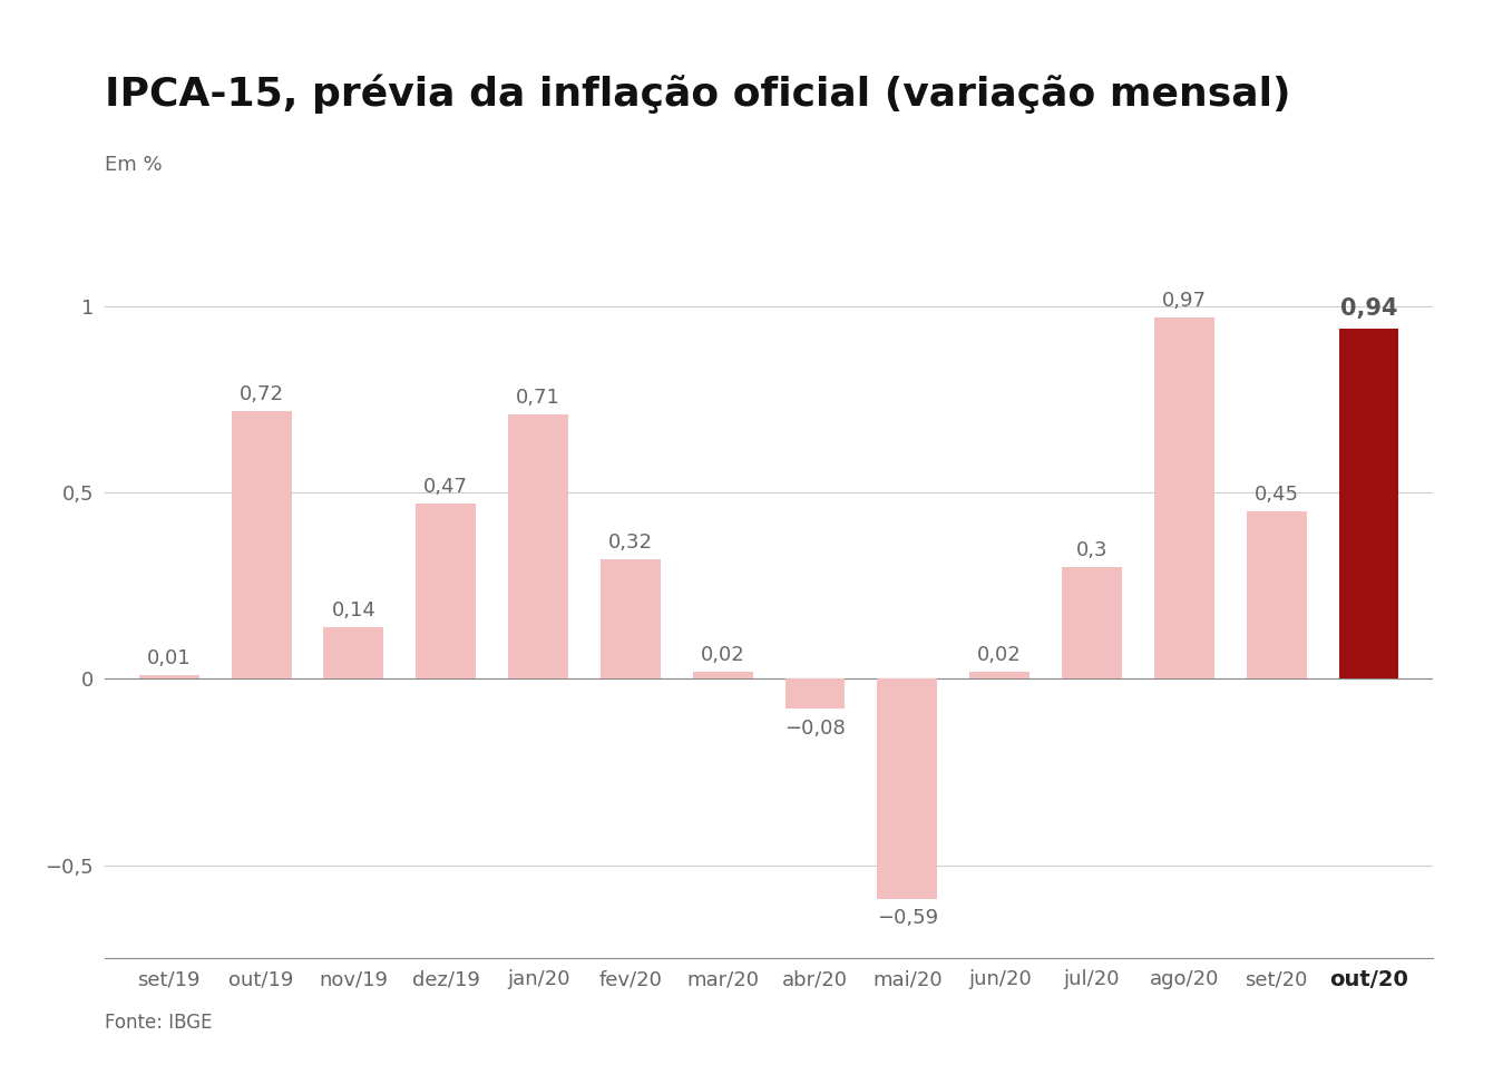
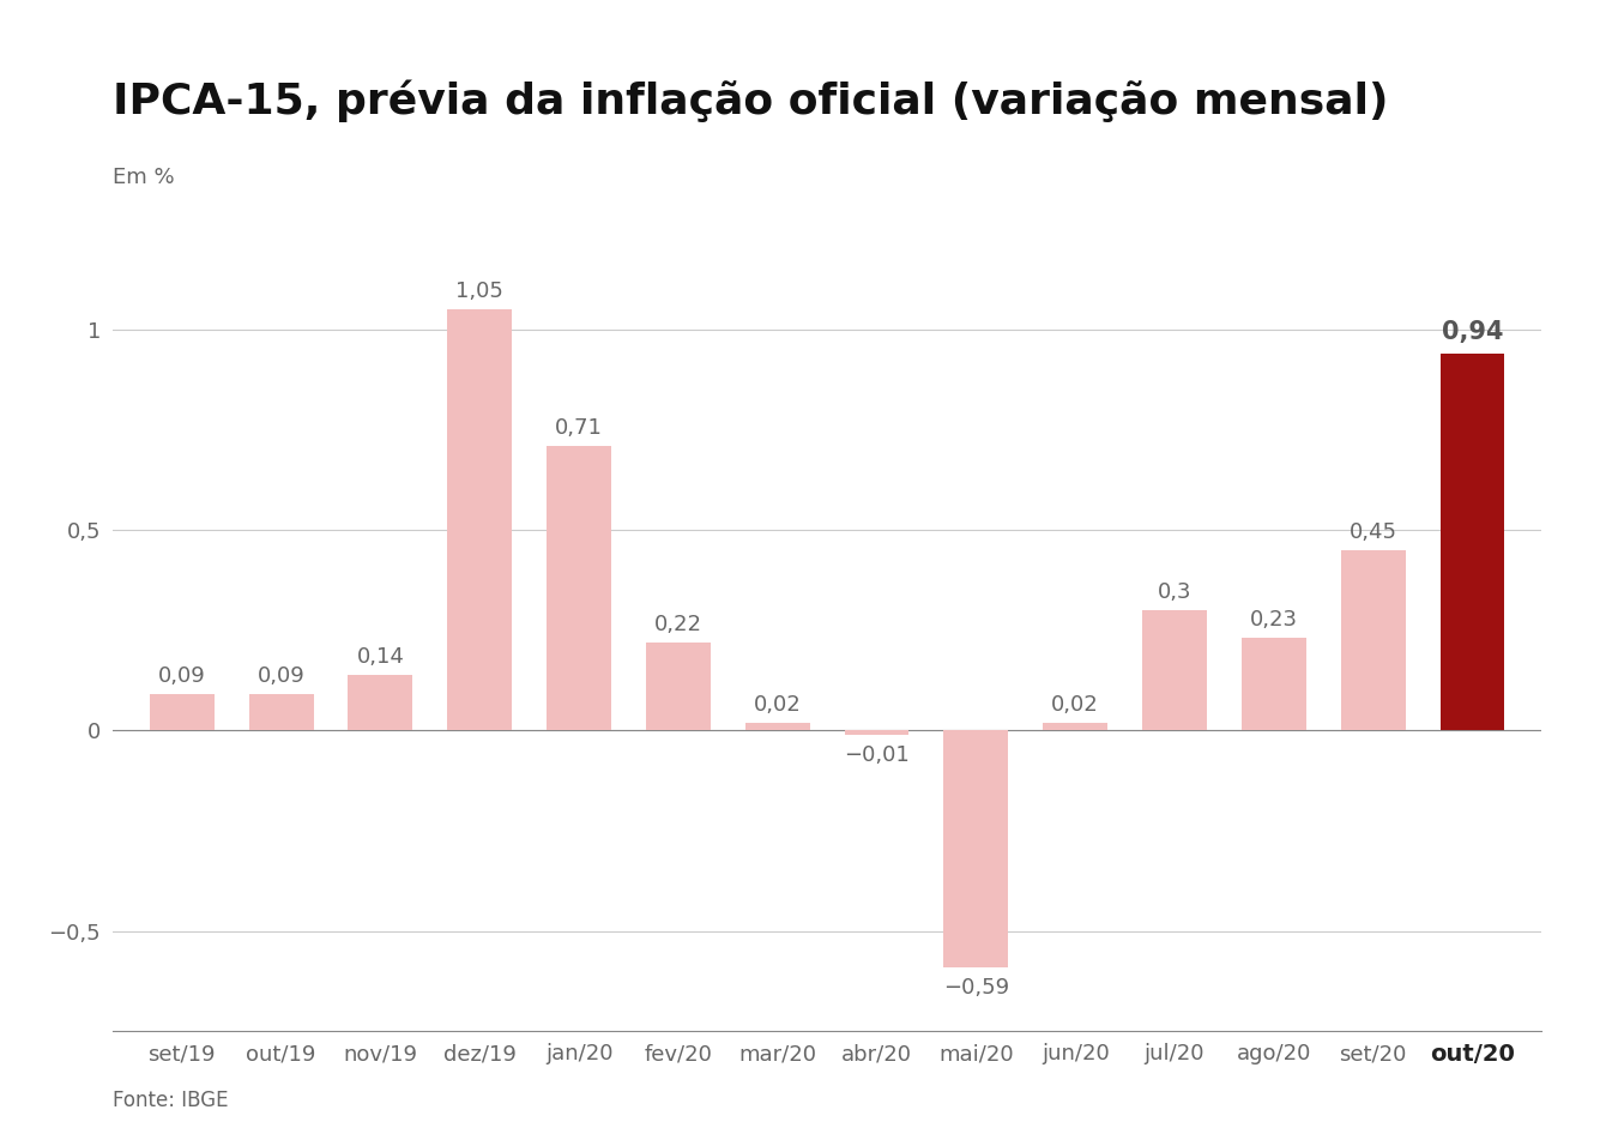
set/19: 0,01 -> 0,09
out/19: 0,72 -> 0,09
dez/19: 0,47 -> 1,05
fev/20: 0,32 -> 0,22
abr/20: −0,08 -> −0,01
ago/20: 0,97 -> 0,23
